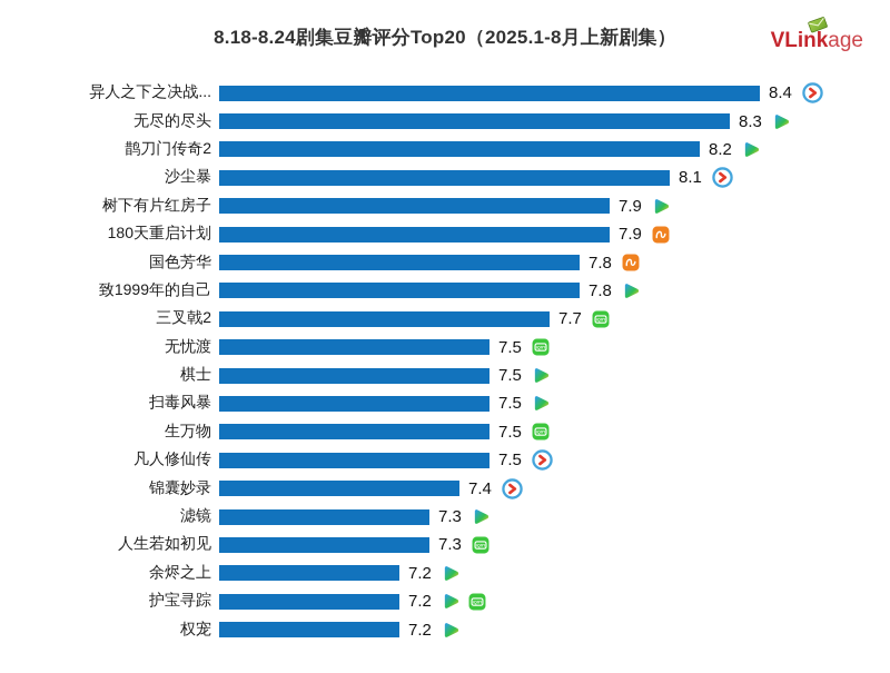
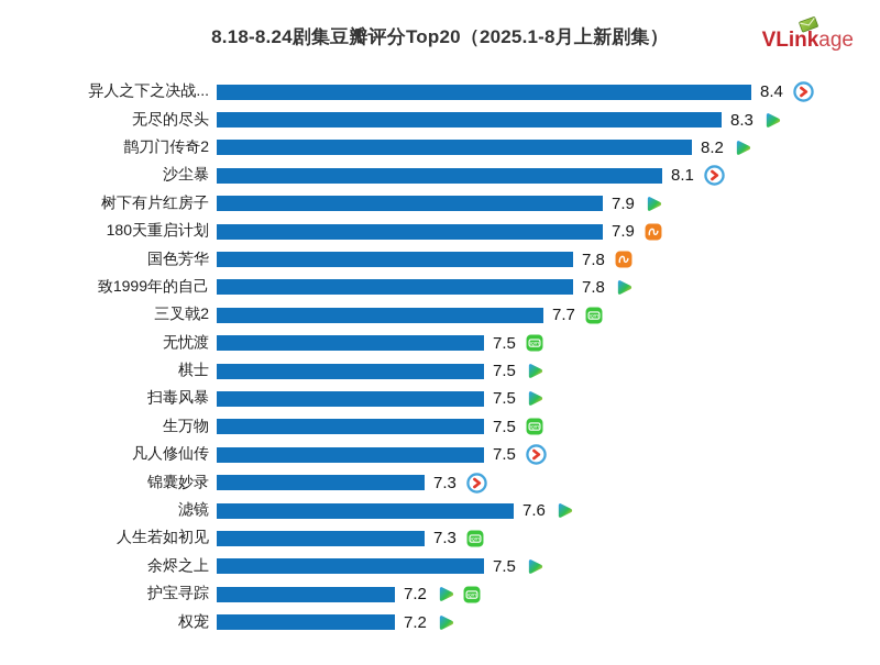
锦囊妙录: 7.4 -> 7.3
滤镜: 7.3 -> 7.6
余烬之上: 7.2 -> 7.5
